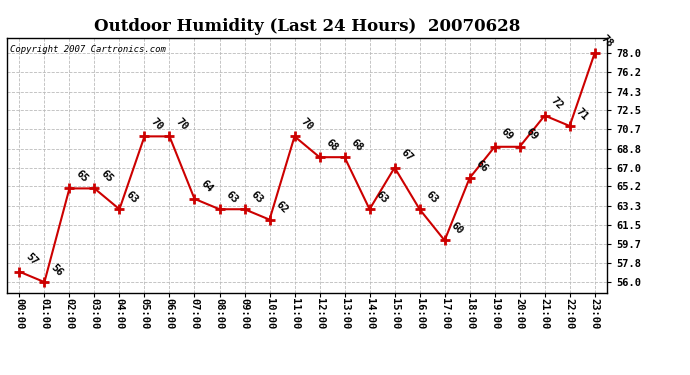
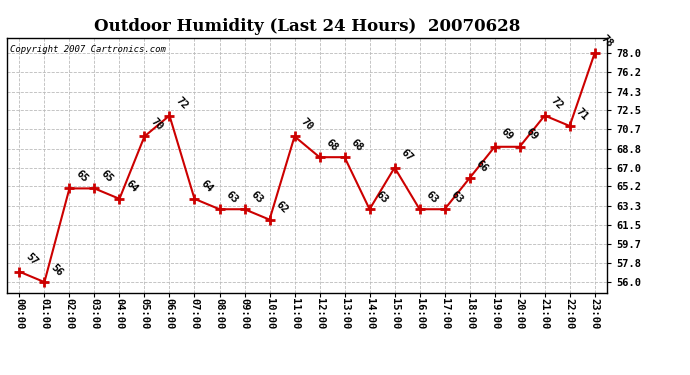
04:00: 63 -> 64
06:00: 70 -> 72
17:00: 60 -> 63
